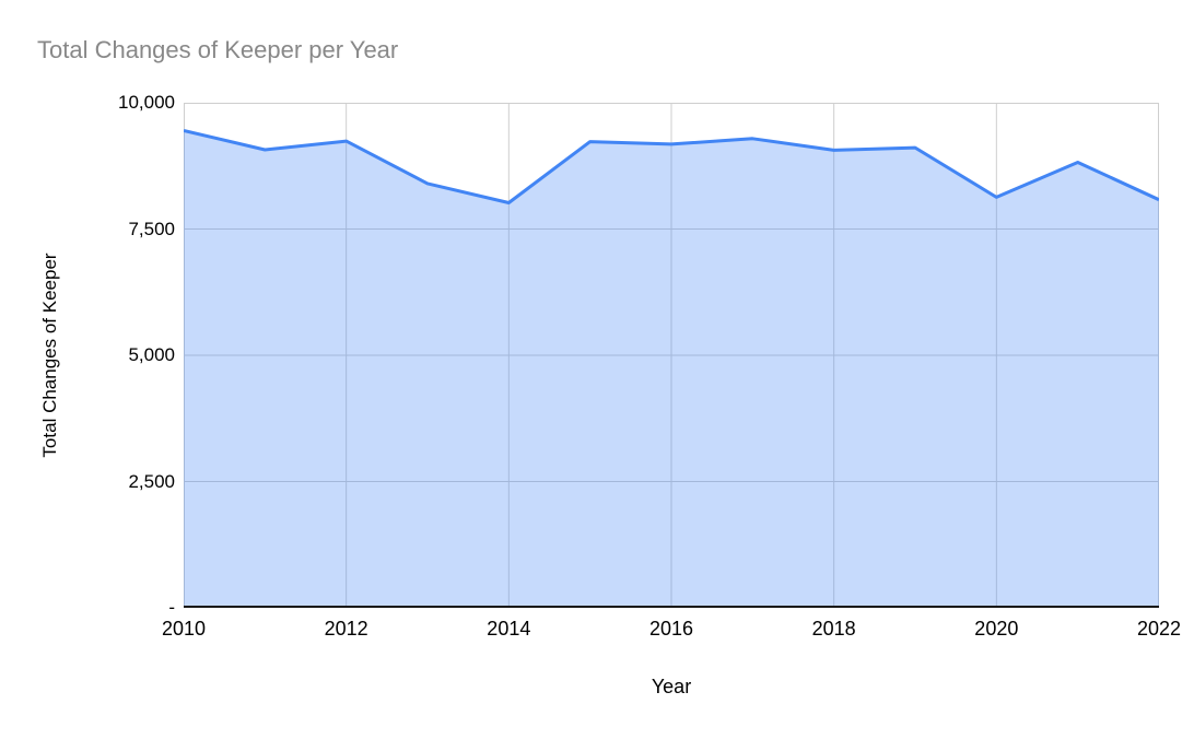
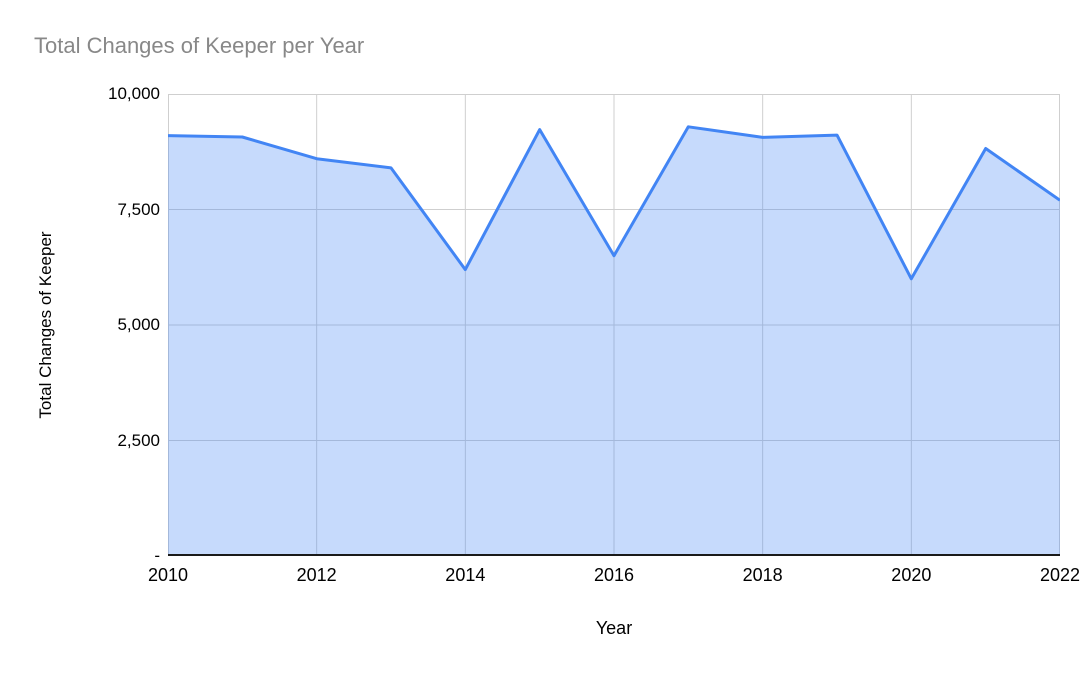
2010: 9400 -> 9100
2012: 9200 -> 8600
2014: 8000 -> 6200
2016: 9200 -> 6500
2020: 8100 -> 6000
2022: 8100 -> 7700
